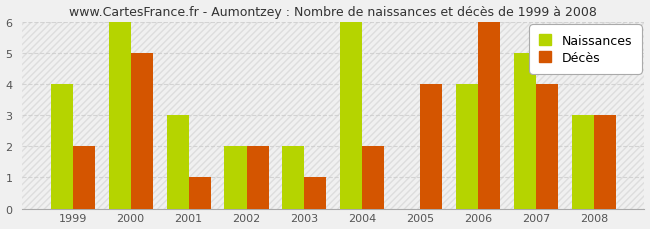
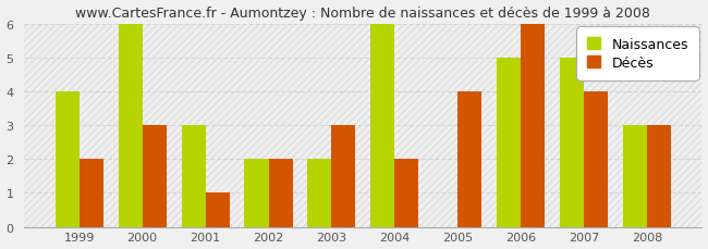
Décès/2000: 5 -> 3
Décès/2003: 1 -> 3
Naissances/2006: 4 -> 5
